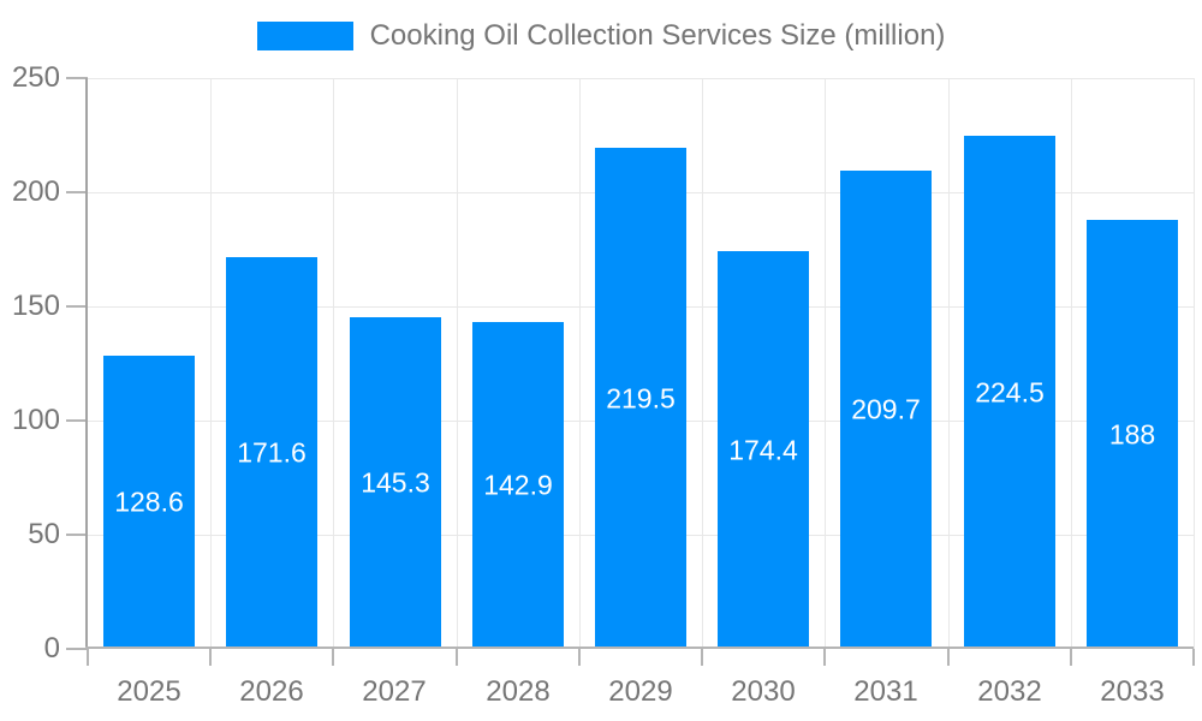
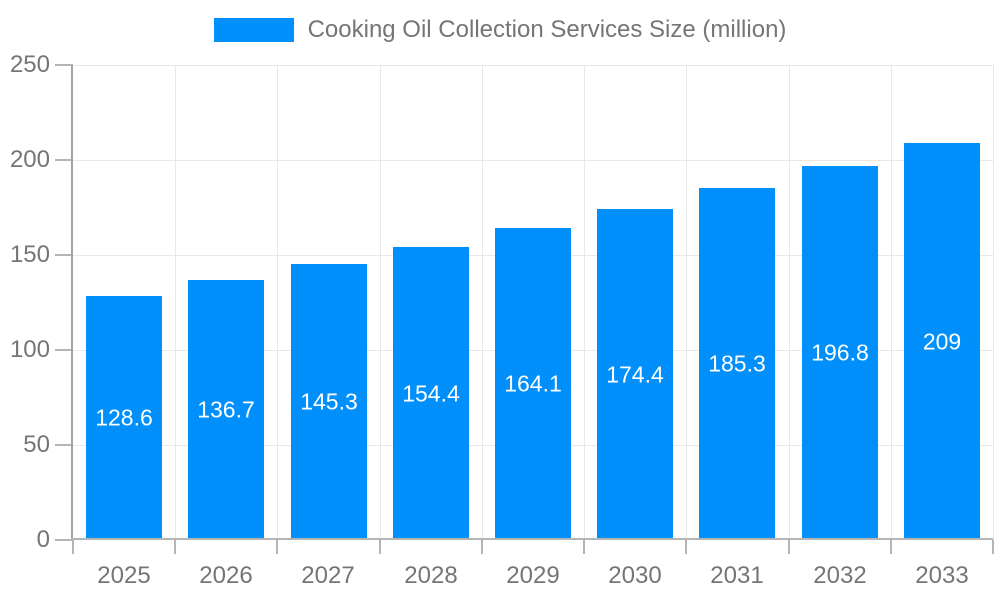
2026: 171.6 -> 136.7
2028: 142.9 -> 154.4
2029: 219.5 -> 164.1
2031: 209.7 -> 185.3
2032: 224.5 -> 196.8
2033: 188 -> 209
